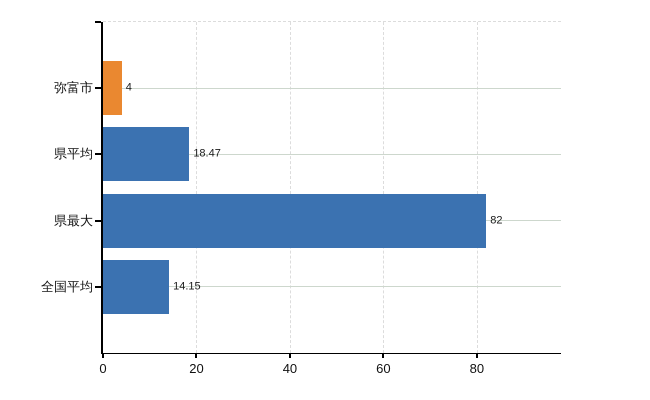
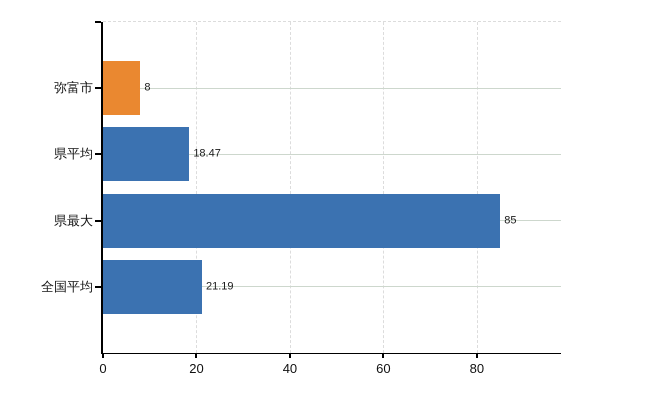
弥富市: 4 -> 8
県最大: 82 -> 85
全国平均: 14.15 -> 21.19
